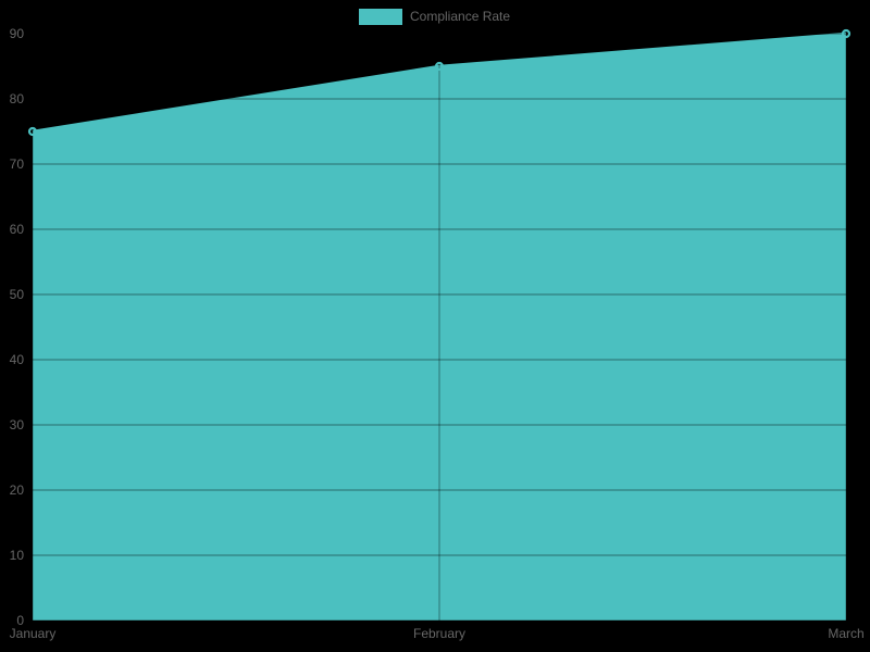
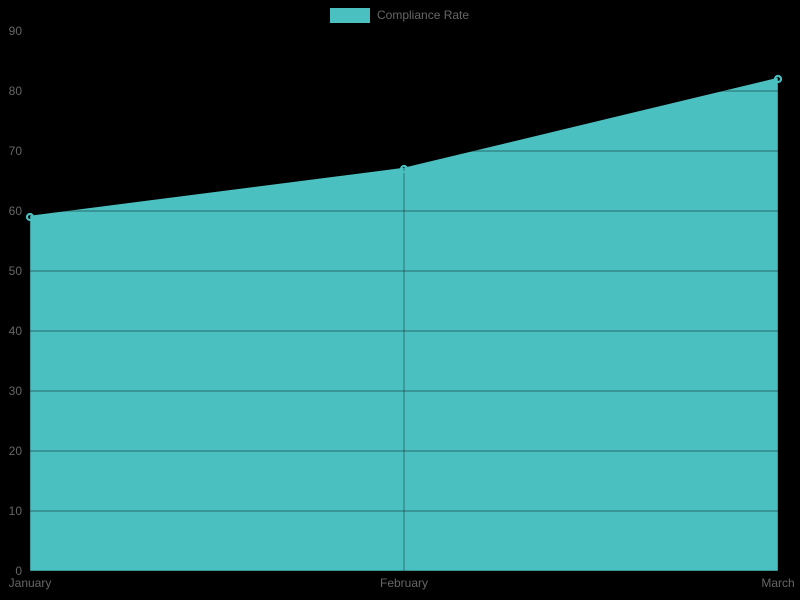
January: 75 -> 59
February: 85 -> 67
March: 90 -> 82
